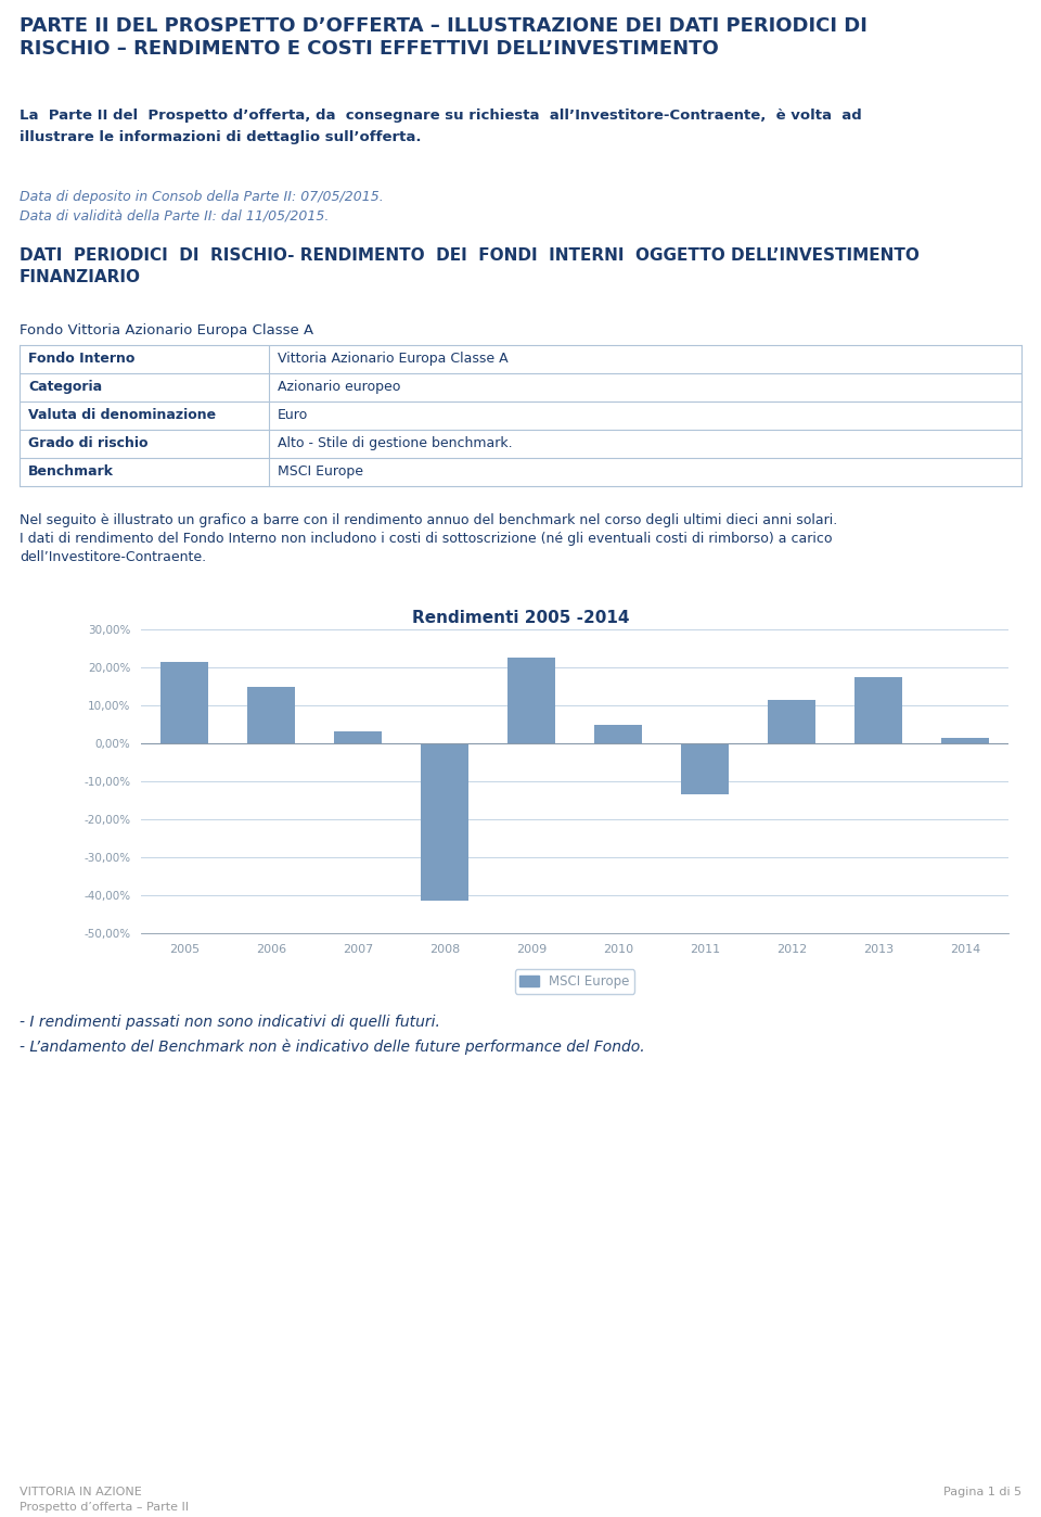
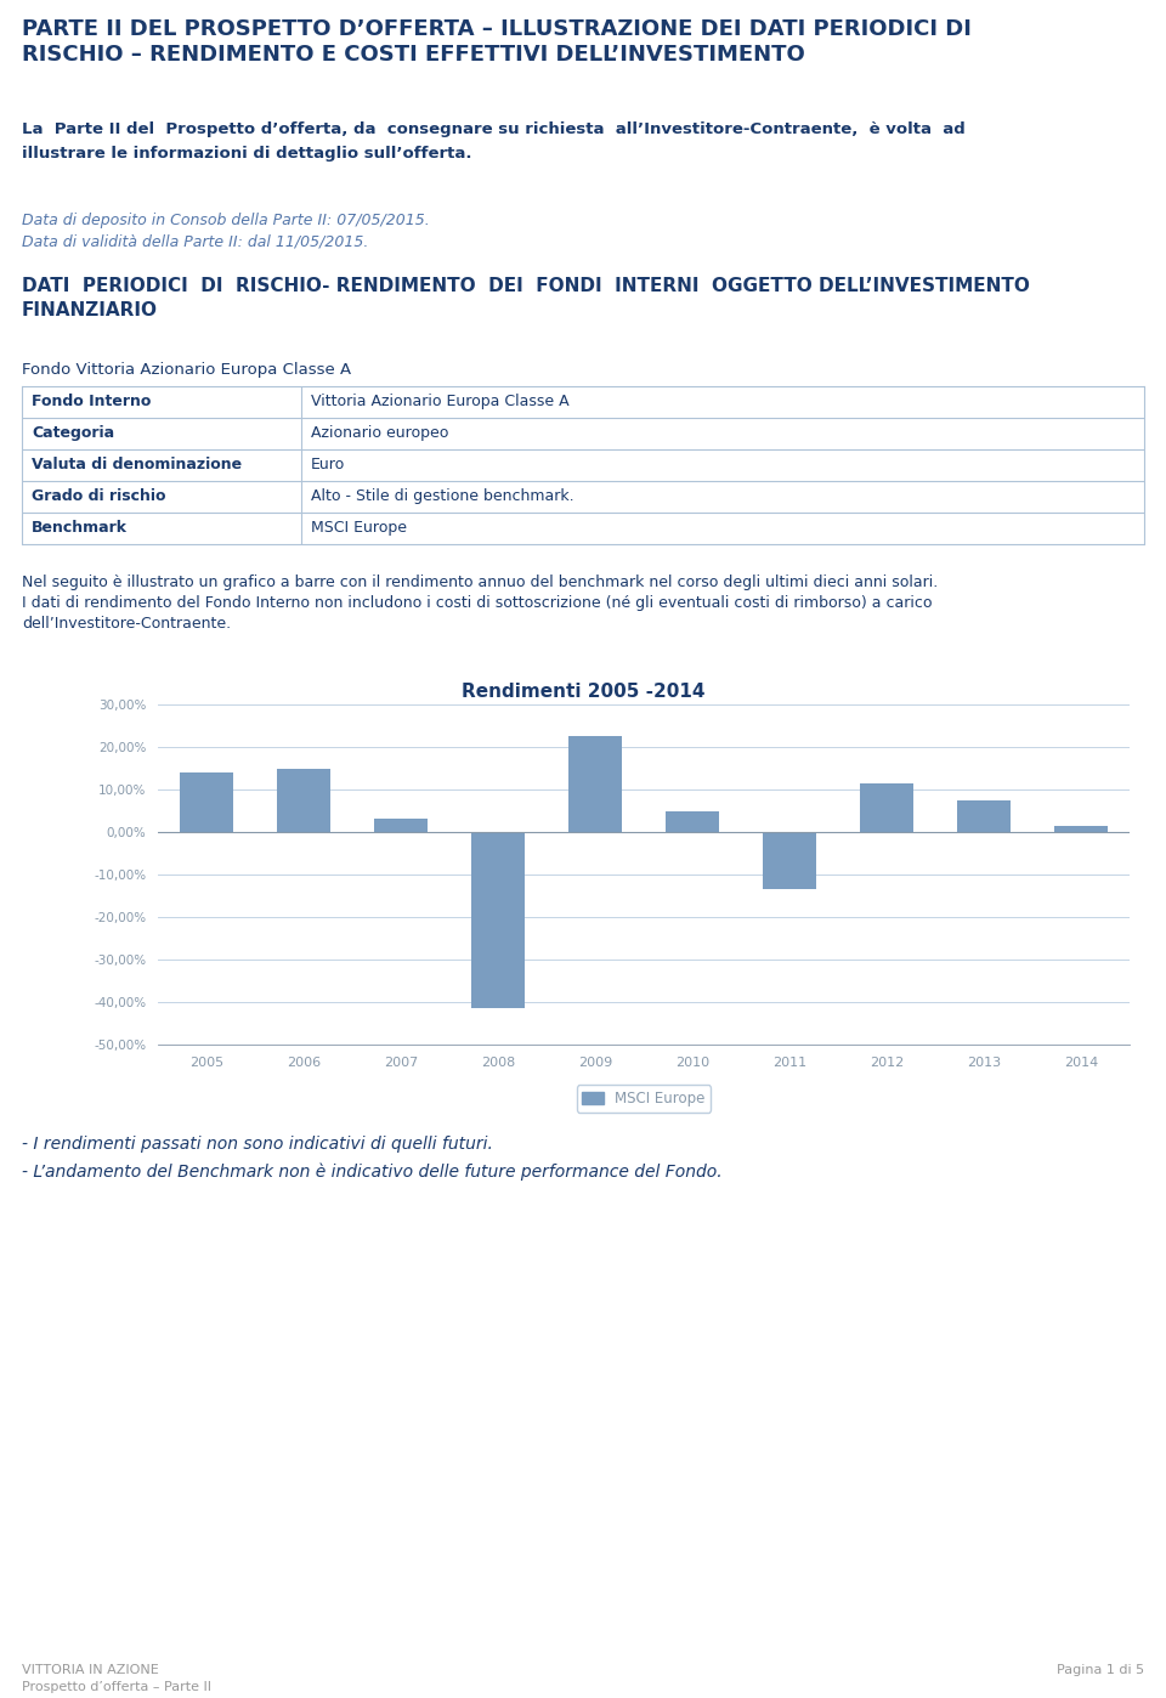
2005: 21,5% -> 14,0%
2013: 17,5% -> 7,5%
